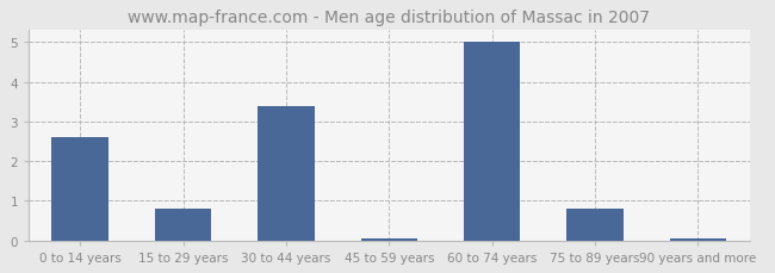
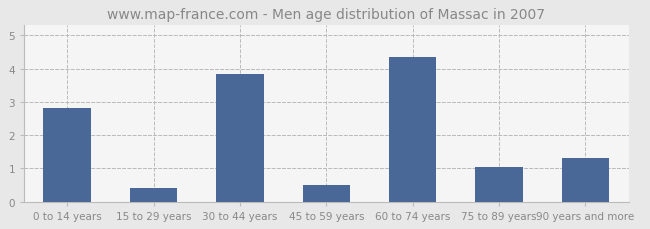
0 to 14 years: 2.60 -> 2.80
15 to 29 years: 0.80 -> 0.40
30 to 44 years: 3.40 -> 3.85
45 to 59 years: 0.05 -> 0.50
60 to 74 years: 5.00 -> 4.35
75 to 89 years: 0.80 -> 1.05
90 years and more: 0.05 -> 1.30
